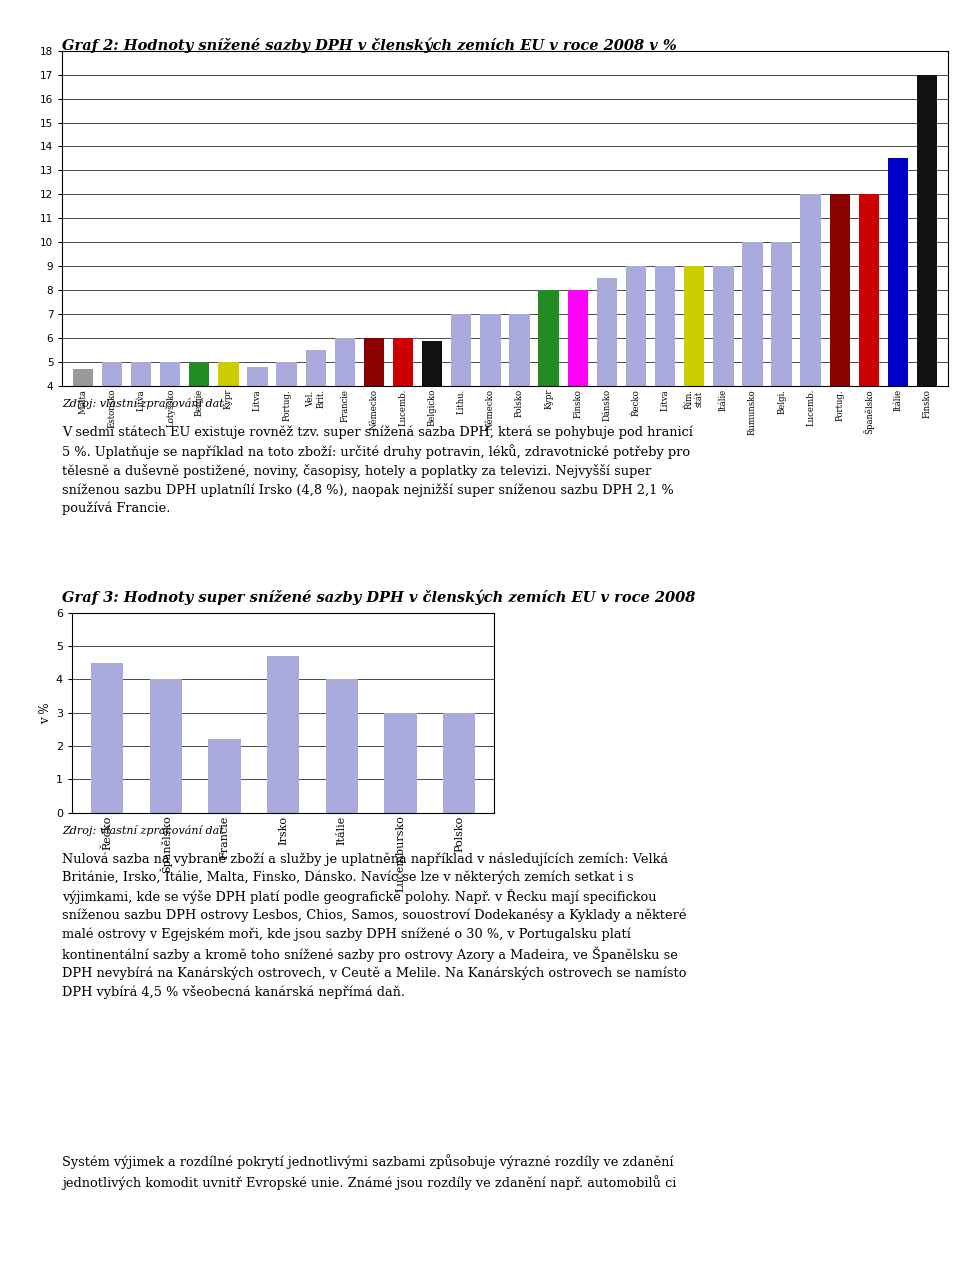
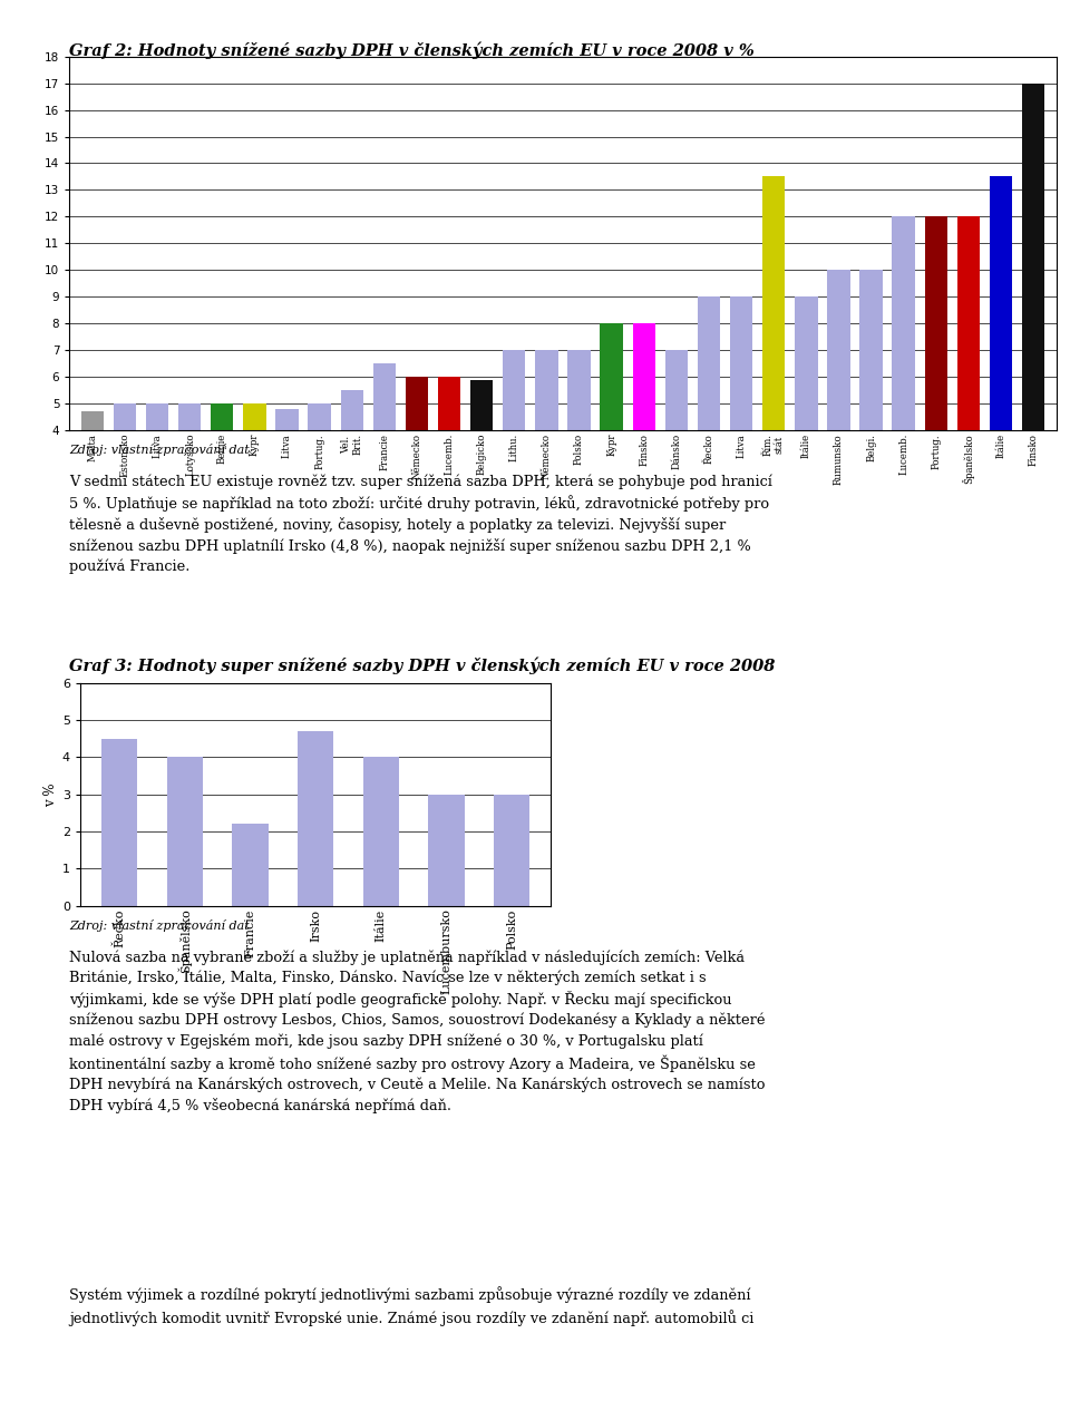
Francie: 6.0 -> 6.5
Dánsko: 8.5 -> 7.0
Řím. stát: 9.0 -> 13.5
